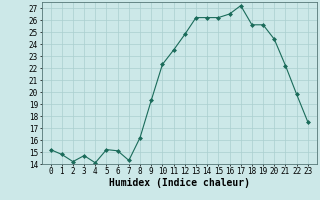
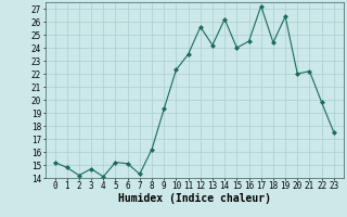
12: 24.8 -> 25.6
13: 26.2 -> 24.2
15: 26.2 -> 24.0
16: 26.5 -> 24.5
18: 25.6 -> 24.4
19: 25.6 -> 26.4
20: 24.4 -> 22.0
